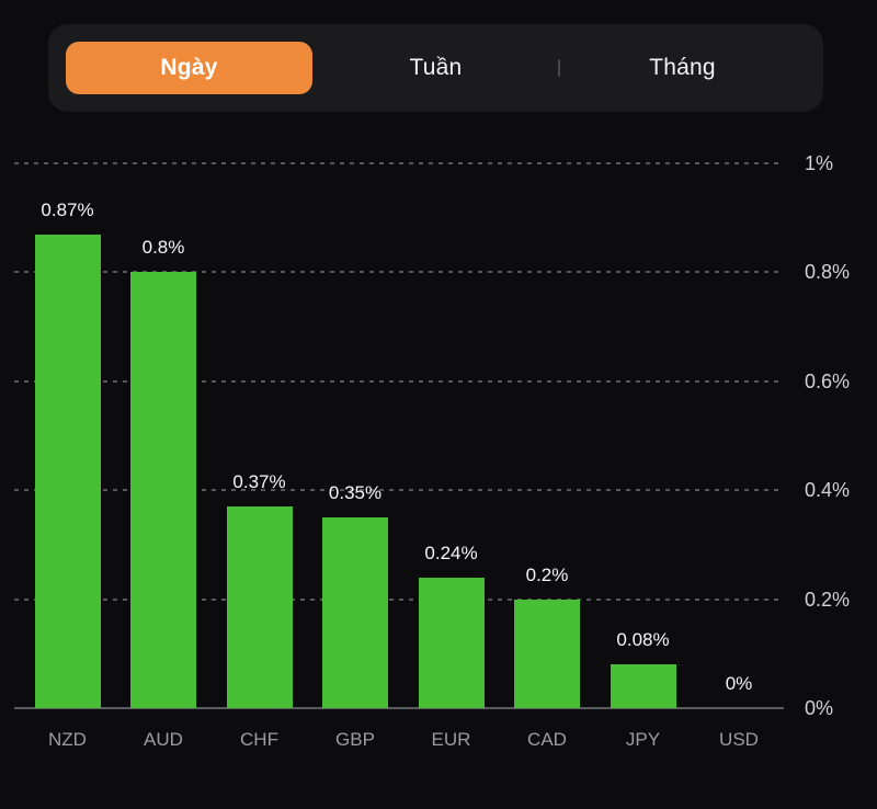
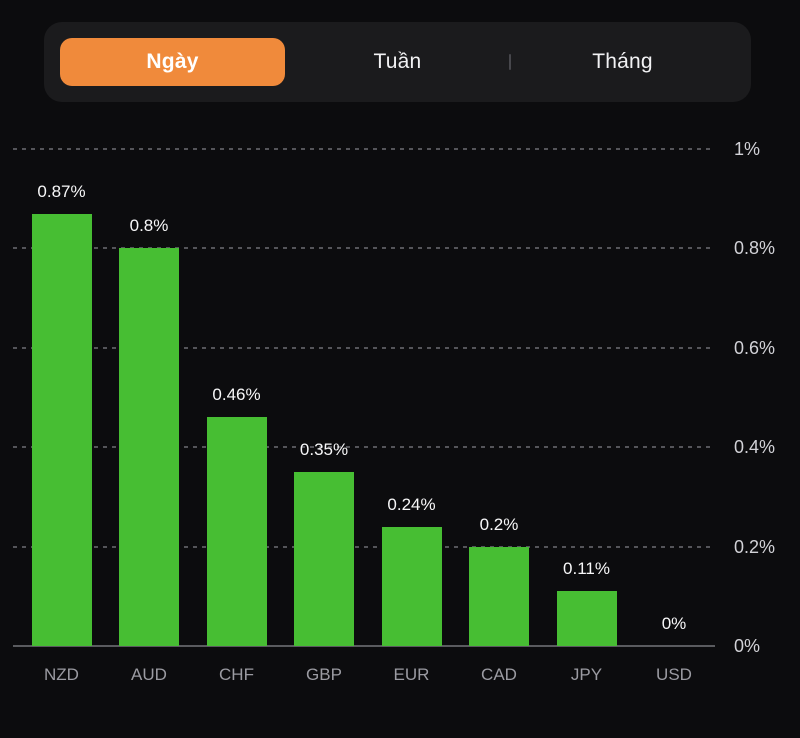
CHF: 0.37% -> 0.46%
JPY: 0.08% -> 0.11%
